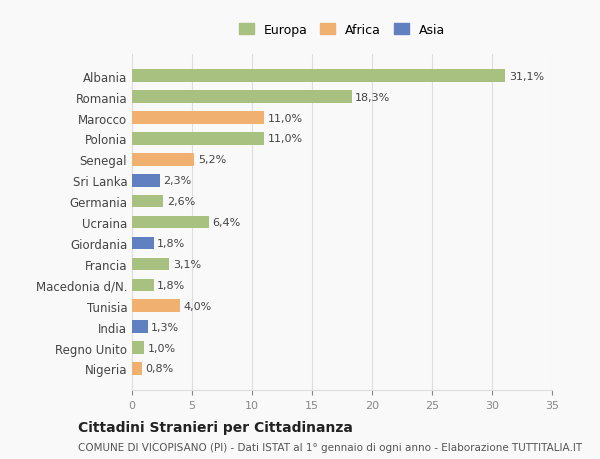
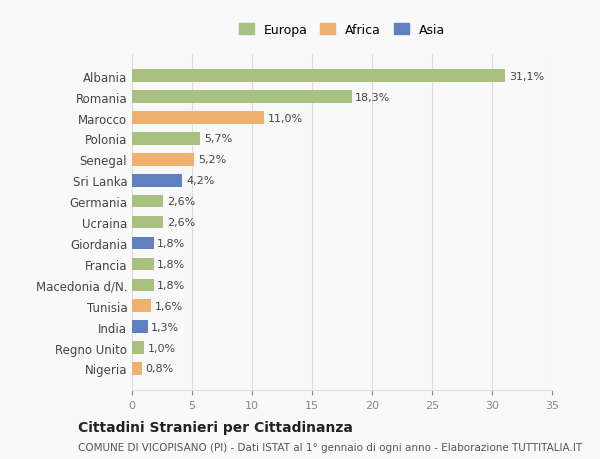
Polonia: 11,0% -> 5,7%
Sri Lanka: 2,3% -> 4,2%
Ucraina: 6,4% -> 2,6%
Francia: 3,1% -> 1,8%
Tunisia: 4,0% -> 1,6%
